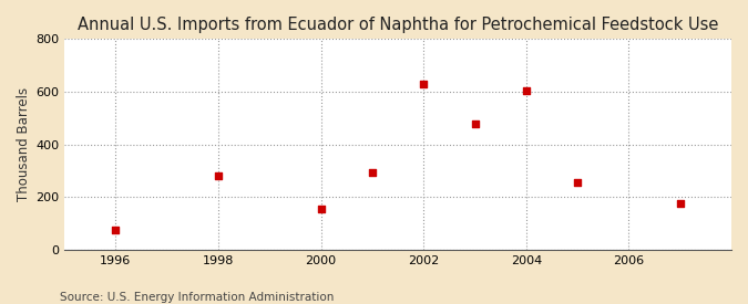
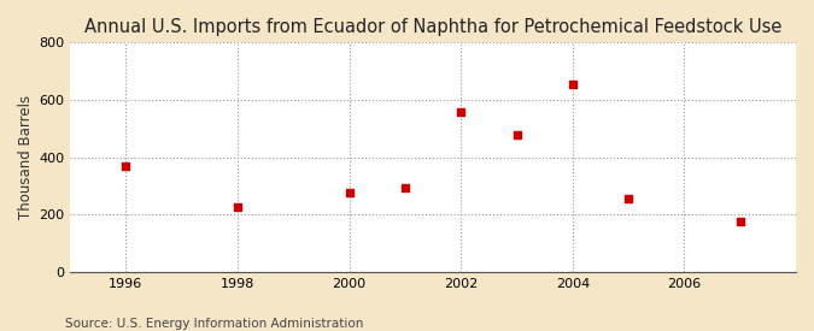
1996: 75 -> 370
1998: 280 -> 225
2000: 155 -> 275
2002: 630 -> 560
2004: 605 -> 655
